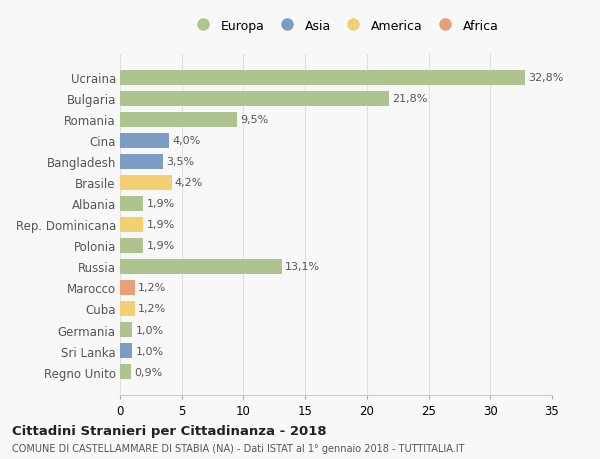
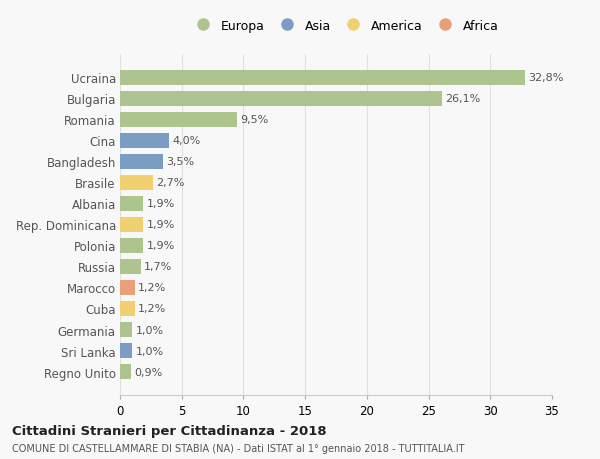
Bulgaria: 21,8% -> 26,1%
Brasile: 4,2% -> 2,7%
Russia: 13,1% -> 1,7%
